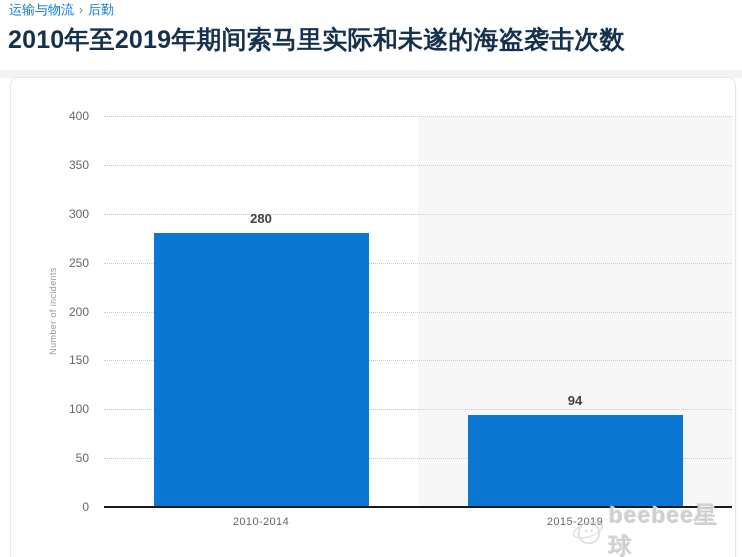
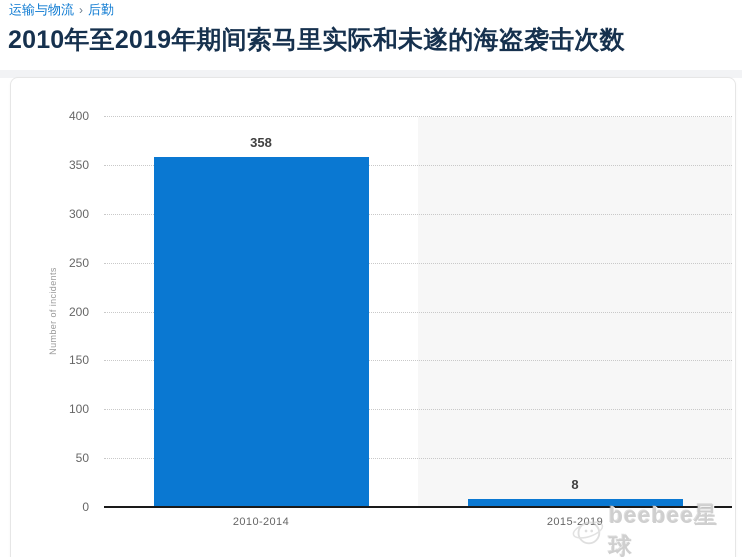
2010-2014: 280 -> 358
2015-2019: 94 -> 8
